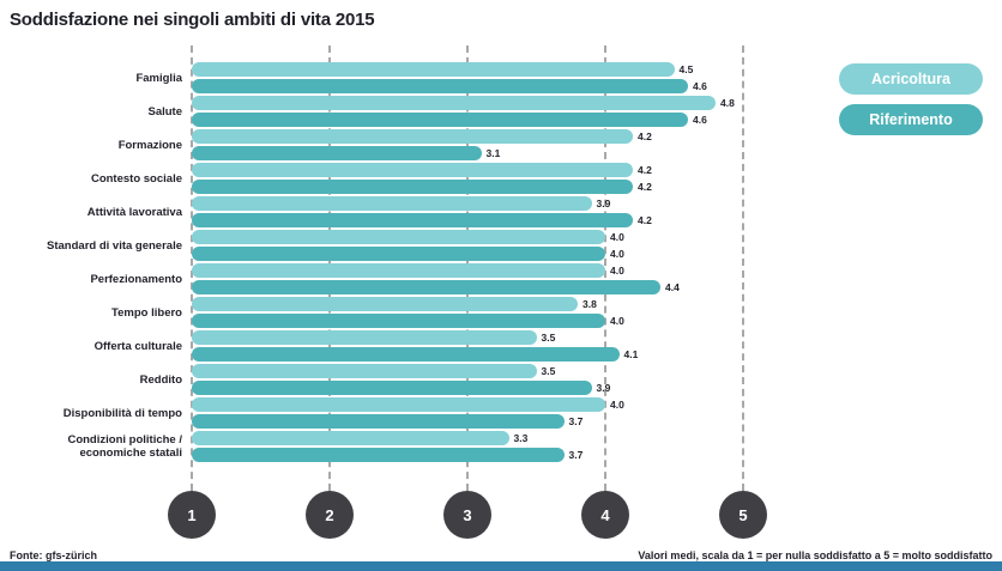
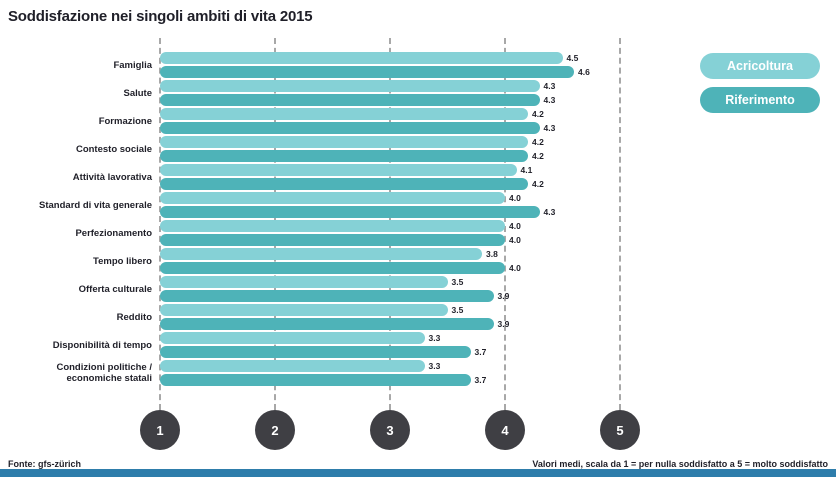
Acricoltura/Salute: 4.8 -> 4.3
Riferimento/Salute: 4.6 -> 4.3
Riferimento/Formazione: 3.1 -> 4.3
Acricoltura/Attività lavorativa: 3.9 -> 4.1
Riferimento/Standard di vita generale: 4.0 -> 4.3
Riferimento/Perfezionamento: 4.4 -> 4.0
Riferimento/Offerta culturale: 4.1 -> 3.9
Acricoltura/Disponibilità di tempo: 4.0 -> 3.3
